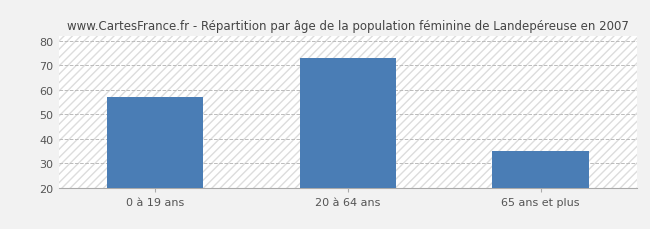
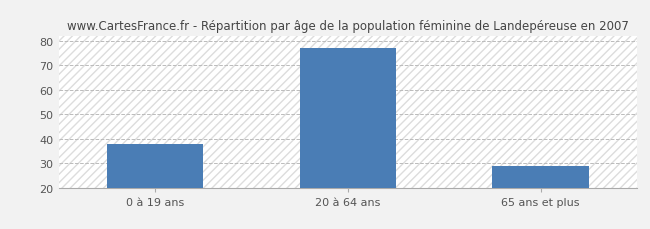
0 à 19 ans: 57 -> 38
20 à 64 ans: 73 -> 77
65 ans et plus: 35 -> 29
